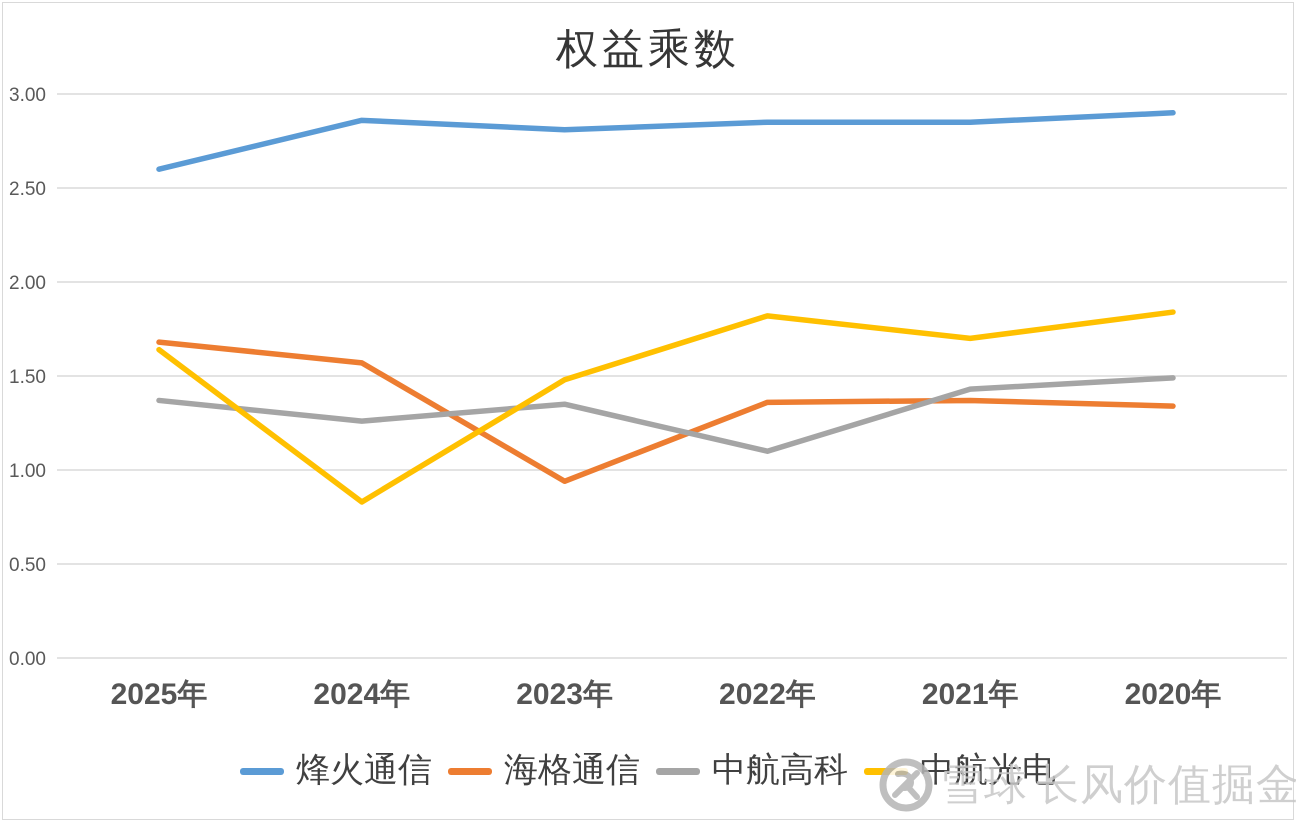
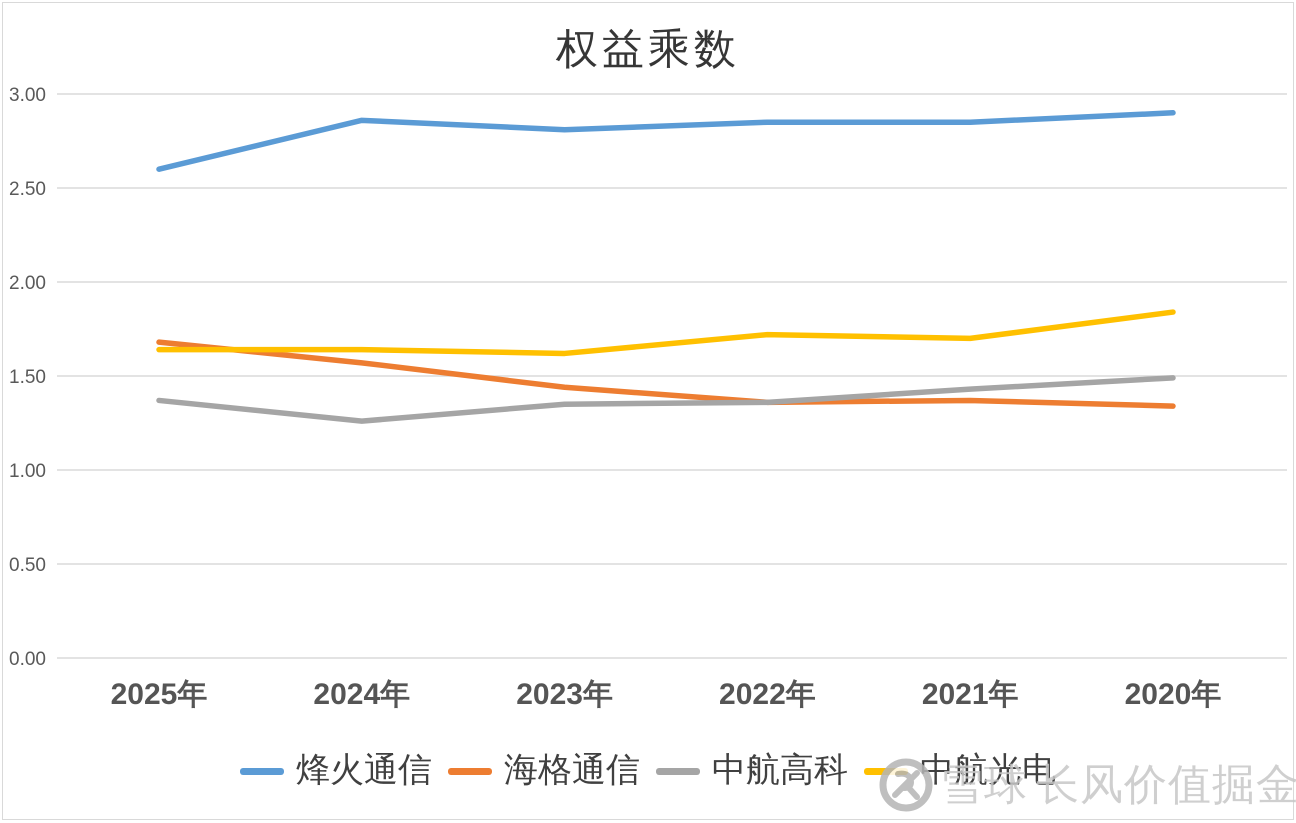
中航光电/2024年: 0.83 -> 1.64
海格通信/2023年: 0.94 -> 1.44
中航光电/2023年: 1.48 -> 1.62
中航高科/2022年: 1.10 -> 1.36
中航光电/2022年: 1.82 -> 1.72
